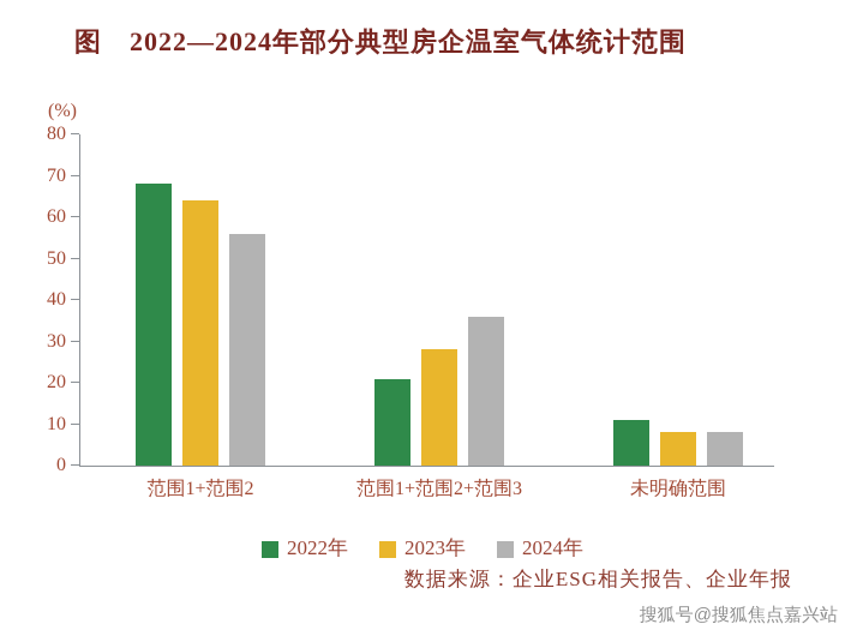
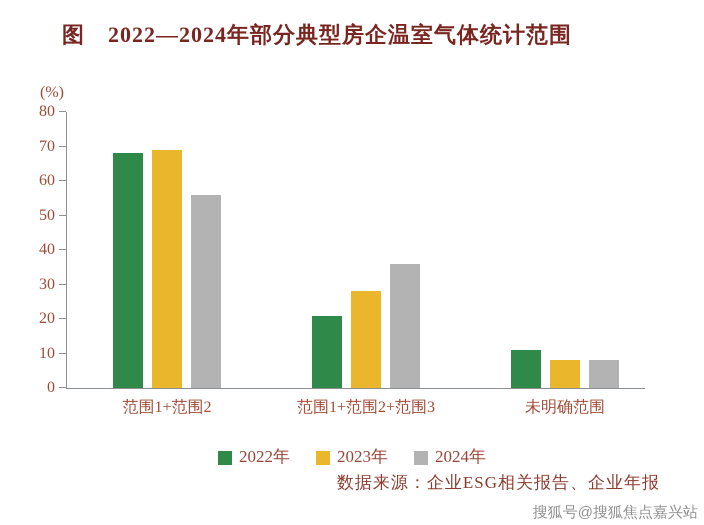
2023年/范围1+范围2: 64 -> 69
